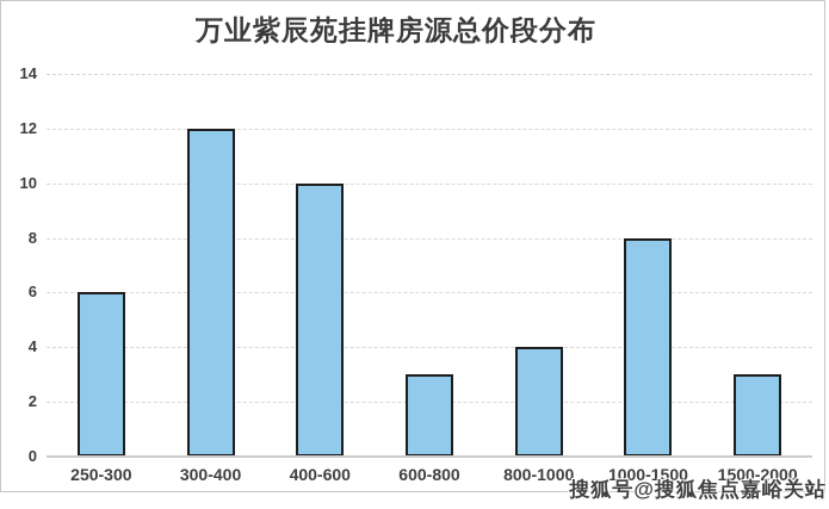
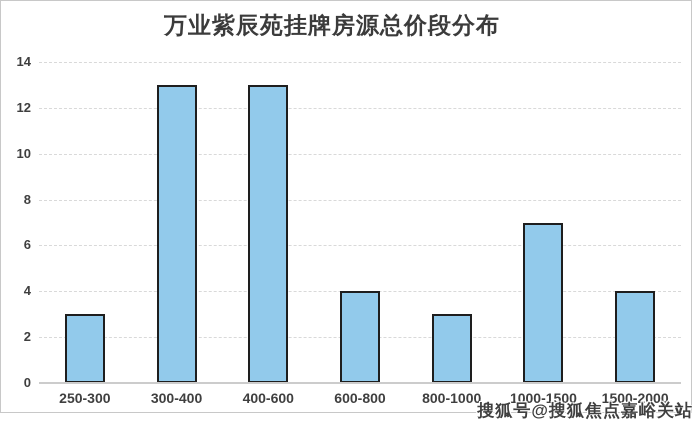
250-300: 6 -> 3
300-400: 12 -> 13
400-600: 10 -> 13
600-800: 3 -> 4
800-1000: 4 -> 3
1000-1500: 8 -> 7
1500-2000: 3 -> 4
